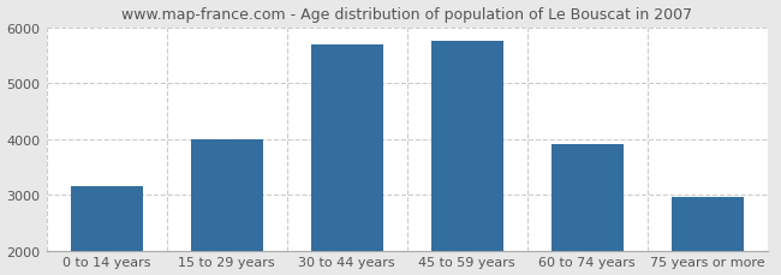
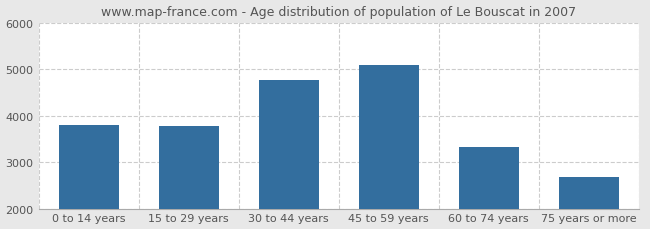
0 to 14 years: 3150 -> 3800
15 to 29 years: 4000 -> 3780
30 to 44 years: 5700 -> 4780
45 to 59 years: 5750 -> 5100
60 to 74 years: 3900 -> 3330
75 years or more: 2950 -> 2670
